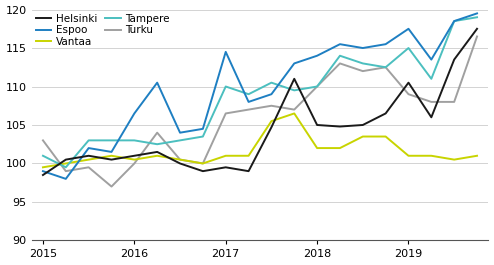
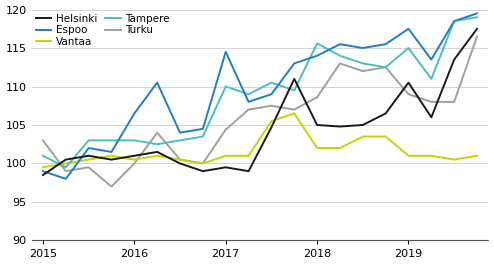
Turku/2017: 106.5 -> 104.4
Turku/2018: 110.0 -> 108.6
Tampere/2018: 110.0 -> 115.6
